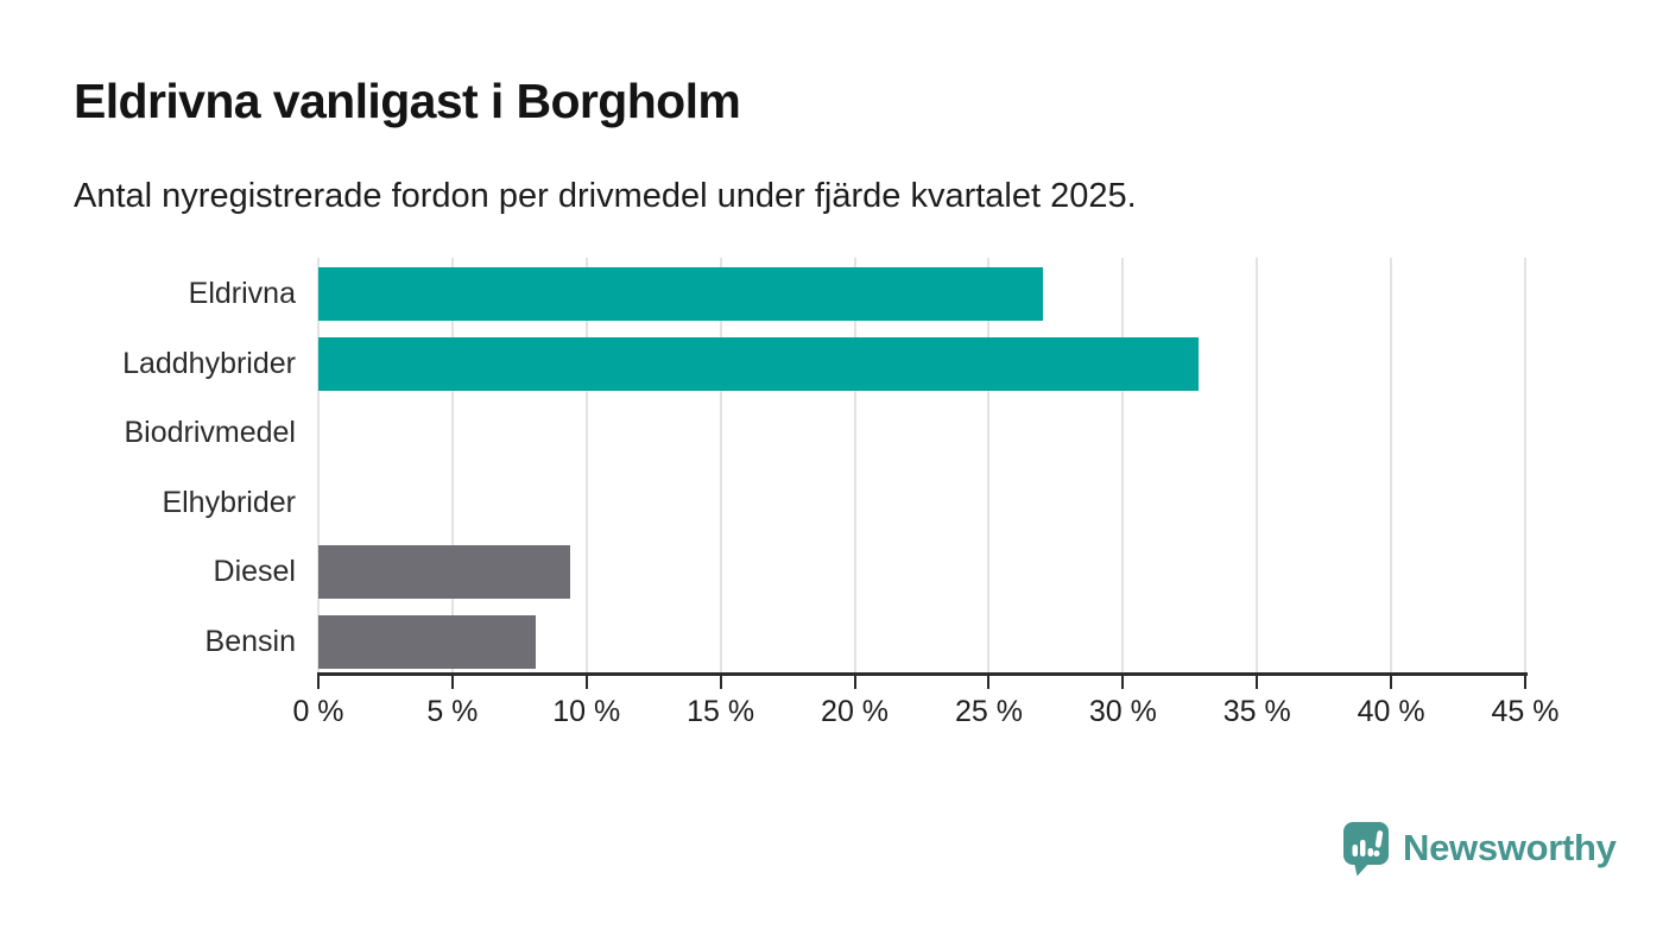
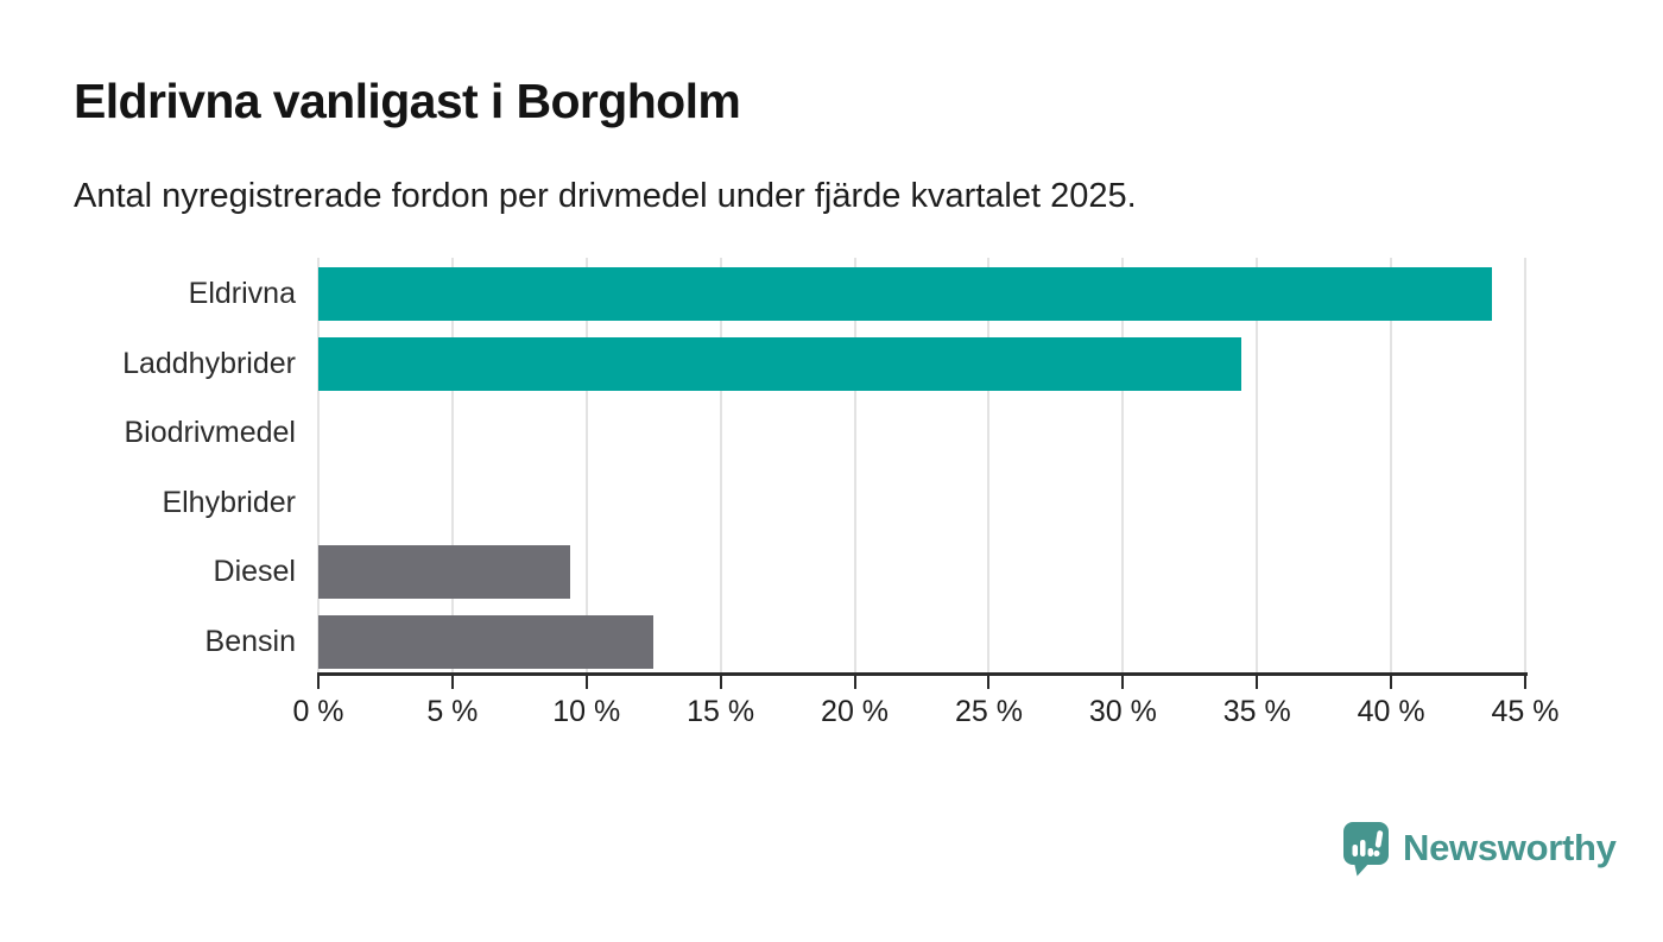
Eldrivna: 27.0% -> 43.8%
Laddhybrider: 32.8% -> 34.4%
Bensin: 8.1% -> 12.5%
